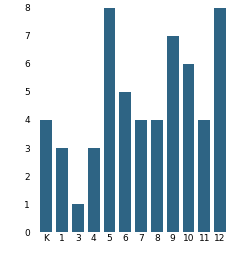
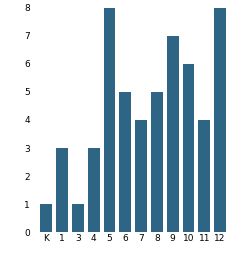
K: 4 -> 1
8: 4 -> 5
